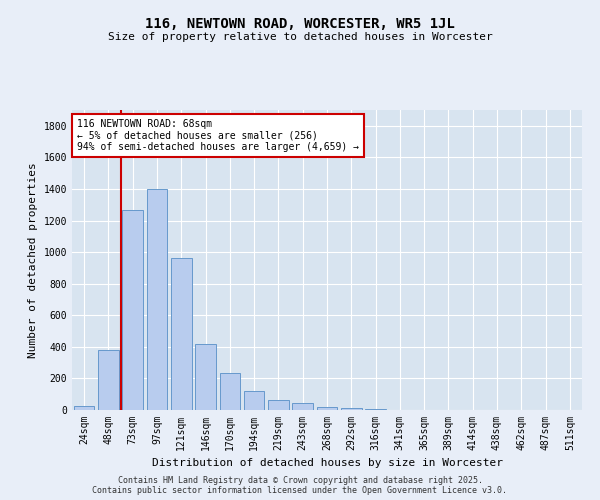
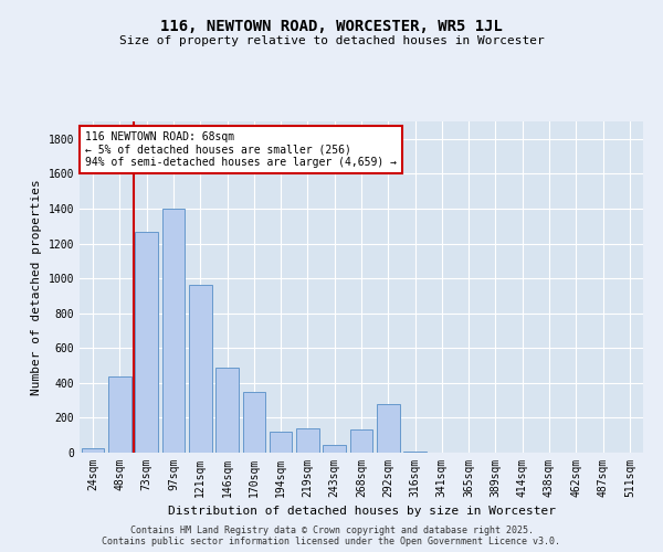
48sqm: 380 -> 440
146sqm: 420 -> 490
170sqm: 240 -> 350
219sqm: 60 -> 140
268sqm: 20 -> 130
292sqm: 10 -> 280
